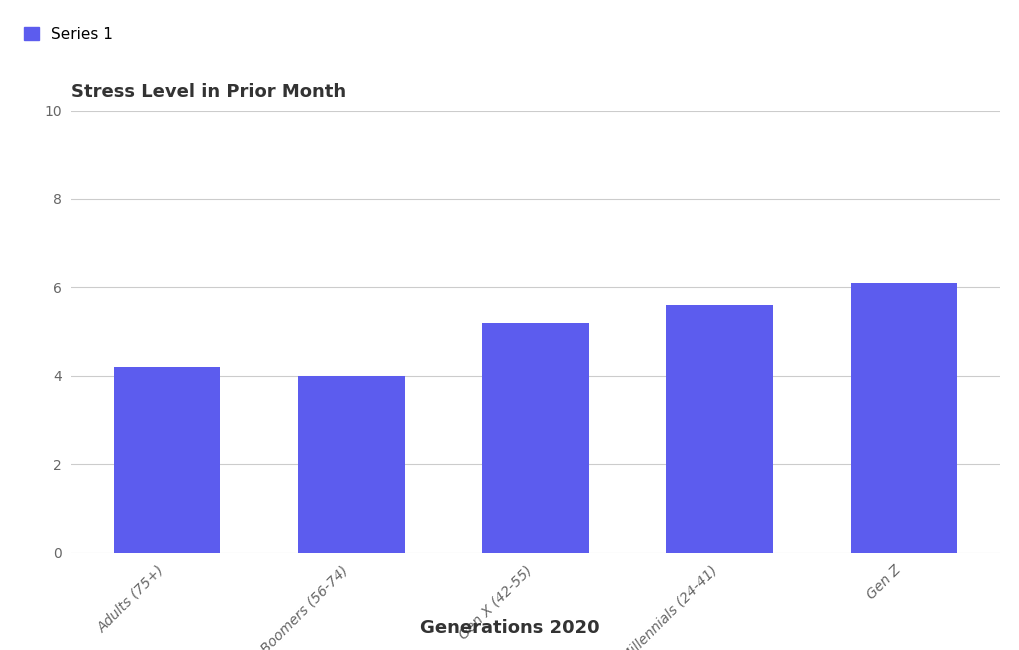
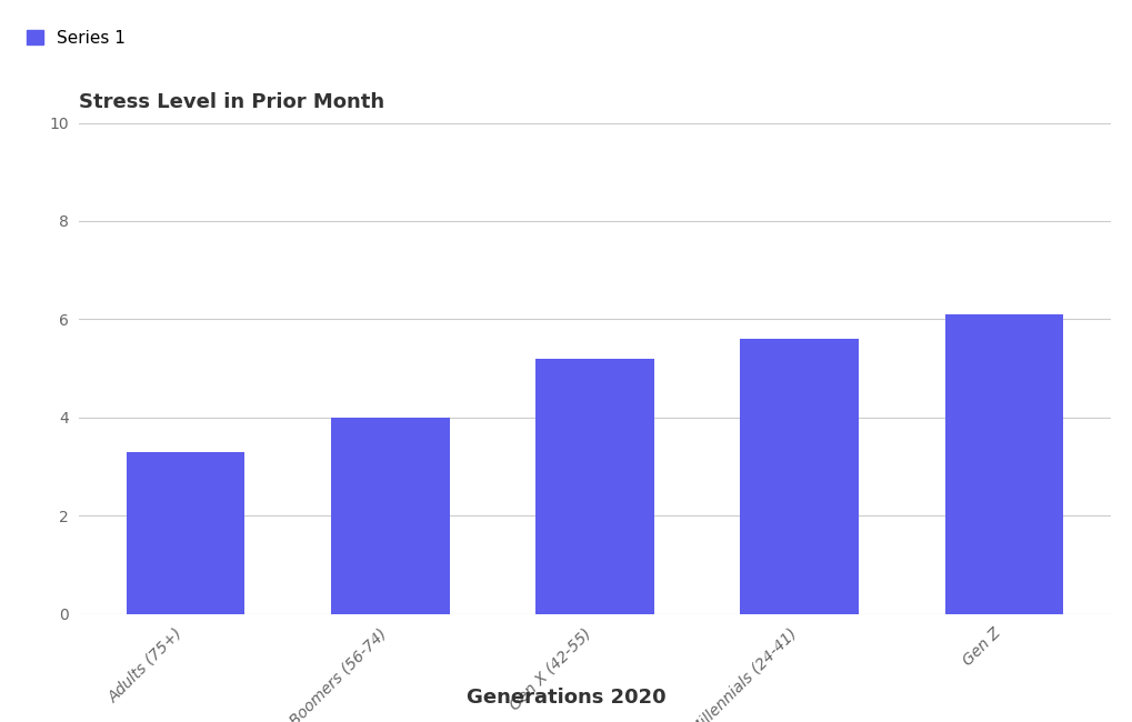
Adults (75+): 4.2 -> 3.3
